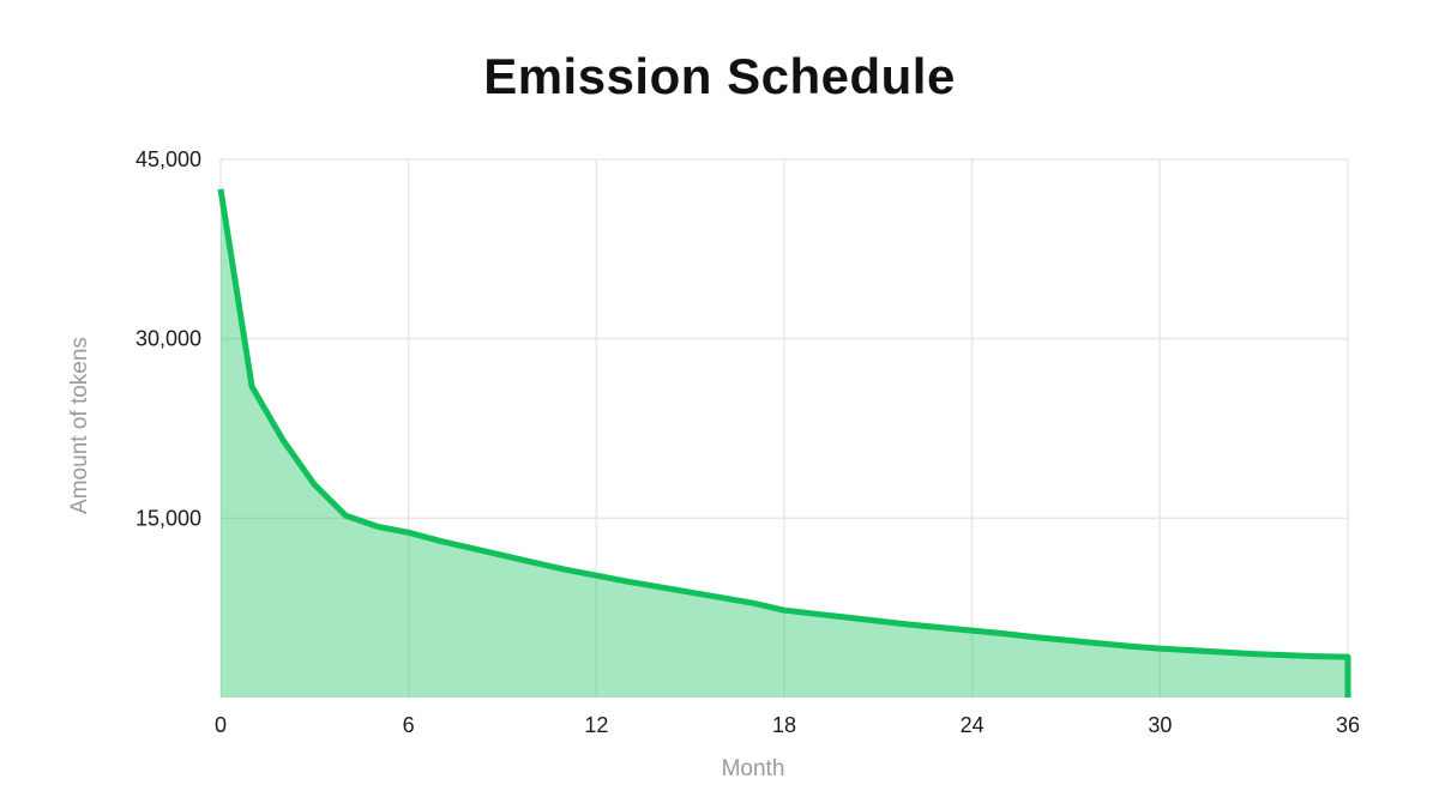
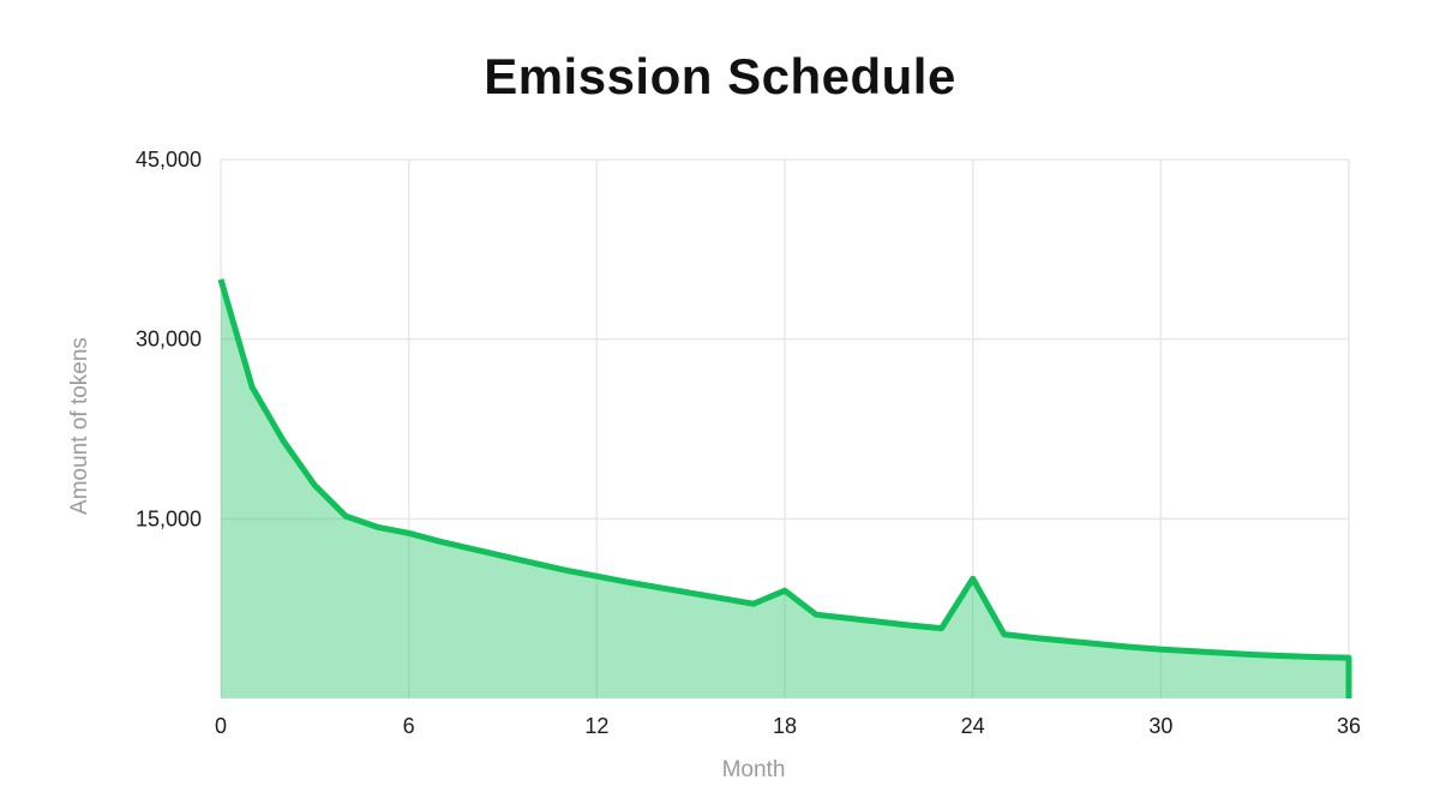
0: 42000 -> 35000
18: 7000 -> 9000
24: 6000 -> 10000
